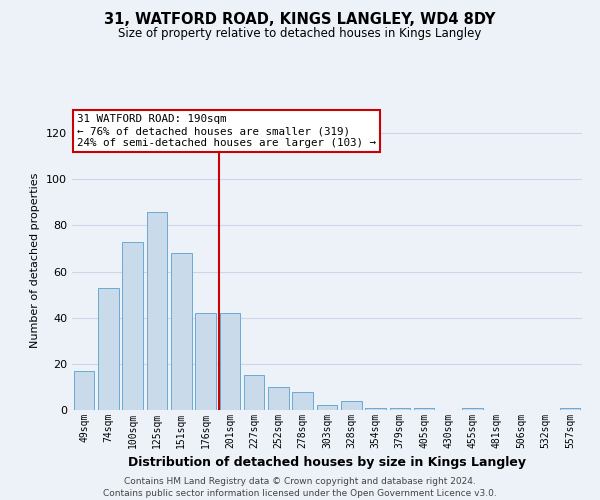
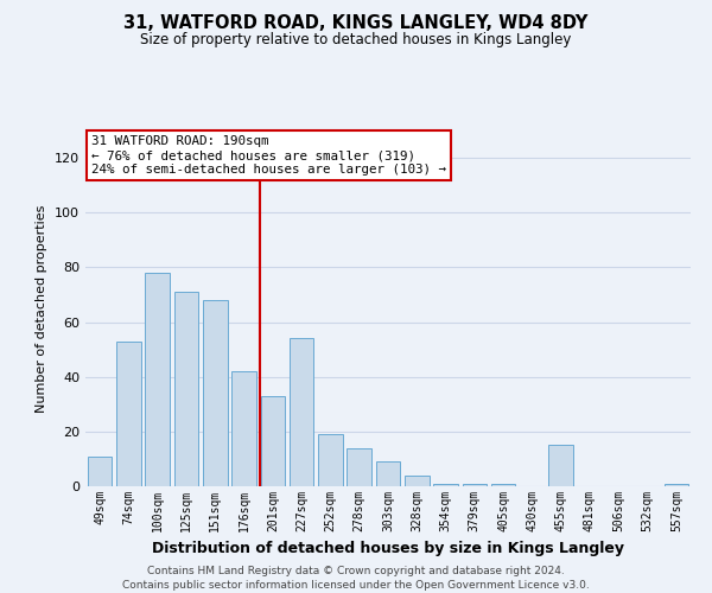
49sqm: 17 -> 11
100sqm: 73 -> 78
125sqm: 86 -> 71
201sqm: 42 -> 33
227sqm: 15 -> 54
252sqm: 10 -> 19
278sqm: 8 -> 14
303sqm: 2 -> 9
455sqm: 1 -> 15
